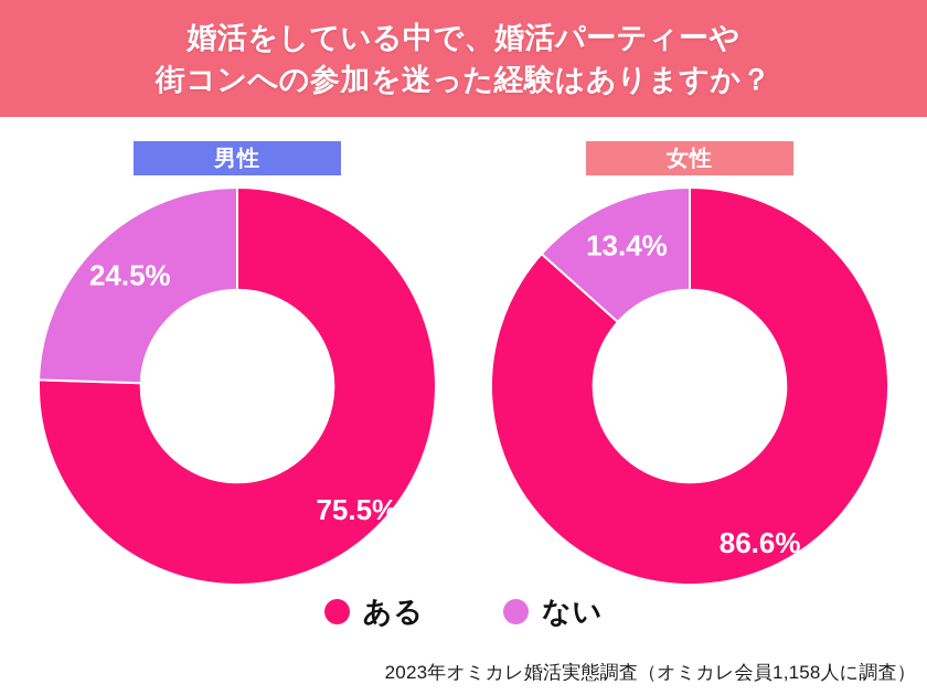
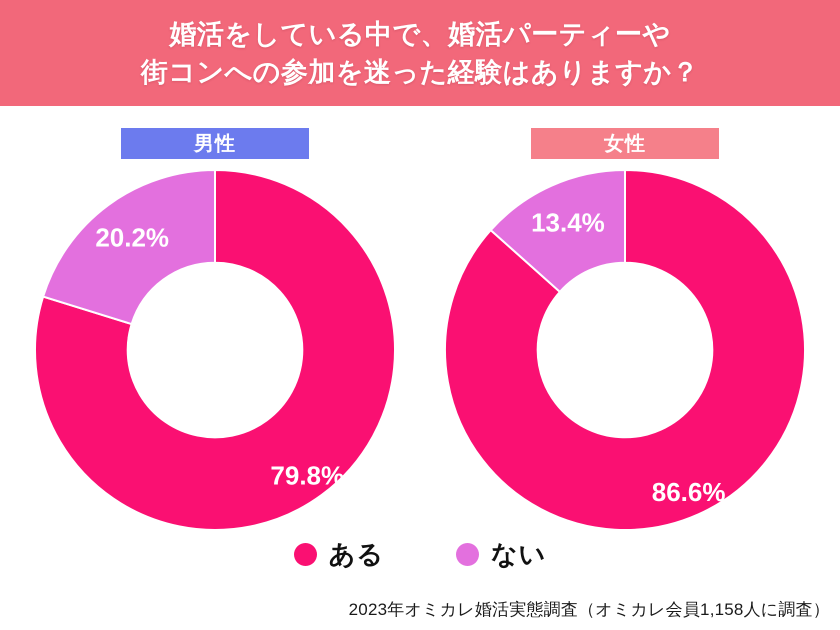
男性/ある: 75.5% -> 79.8%
男性/ない: 24.5% -> 20.2%
